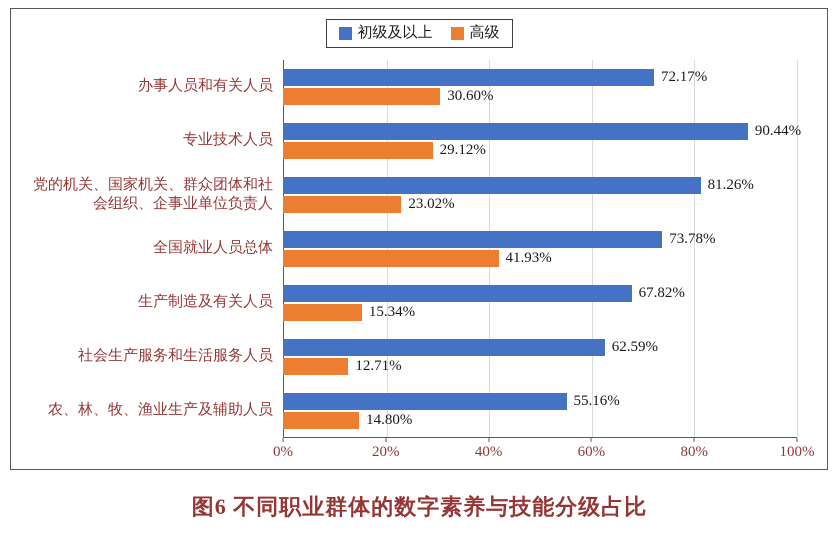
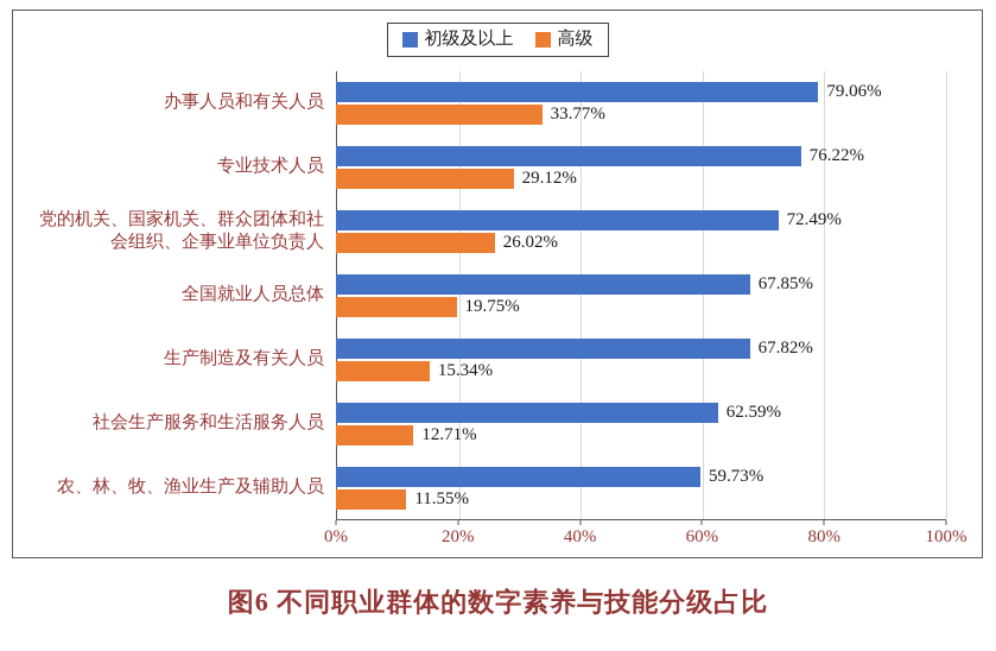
初级及以上/办事人员和有关人员: 72.17% -> 79.06%
高级/办事人员和有关人员: 30.60% -> 33.77%
初级及以上/专业技术人员: 90.44% -> 76.22%
初级及以上/党的机关、国家机关、群众团体和社会组织、企事业单位负责人: 81.26% -> 72.49%
高级/党的机关、国家机关、群众团体和社会组织、企事业单位负责人: 23.02% -> 26.02%
初级及以上/全国就业人员总体: 73.78% -> 67.85%
高级/全国就业人员总体: 41.93% -> 19.75%
初级及以上/农、林、牧、渔业生产及辅助人员: 55.16% -> 59.73%
高级/农、林、牧、渔业生产及辅助人员: 14.80% -> 11.55%
